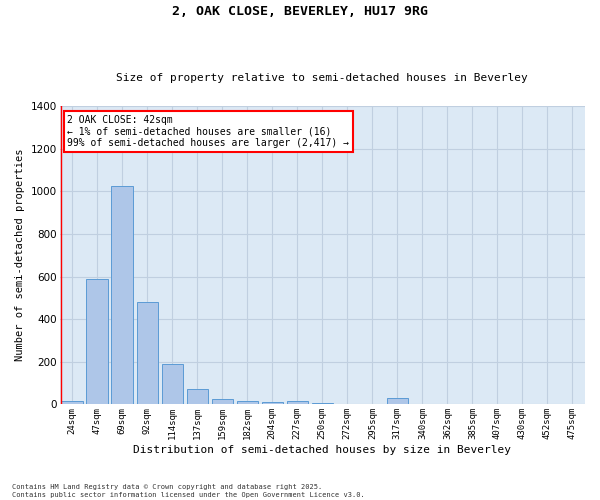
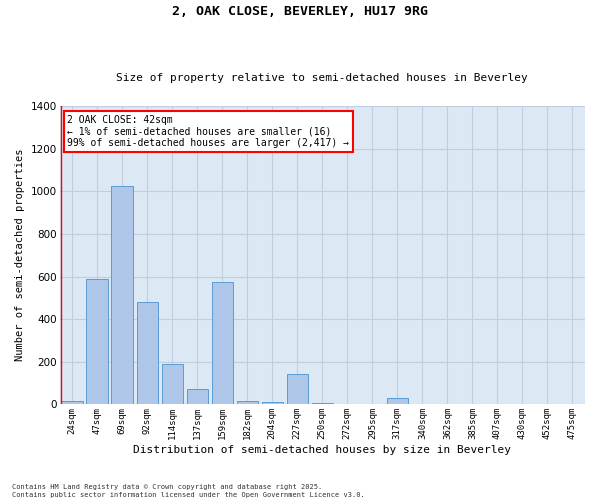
159sqm: 25 -> 575
227sqm: 15 -> 145
